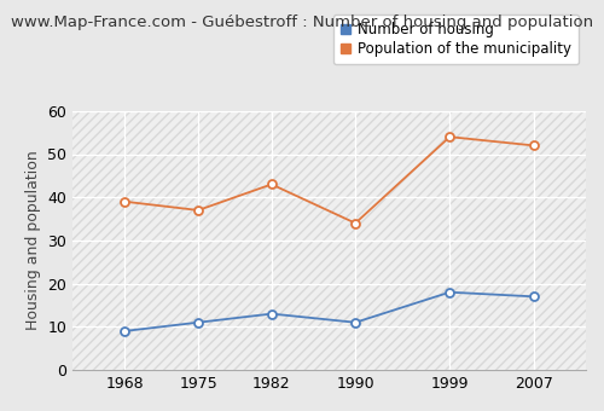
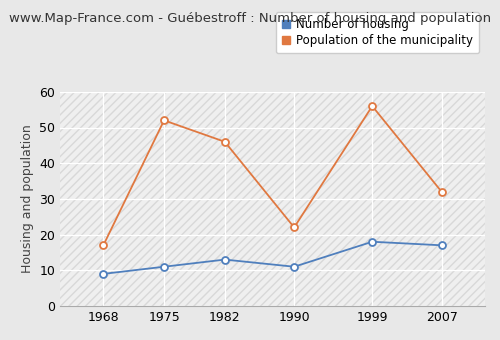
Population of the municipality/1968: 39 -> 17
Population of the municipality/1975: 37 -> 52
Population of the municipality/1982: 43 -> 46
Population of the municipality/1990: 34 -> 22
Population of the municipality/1999: 54 -> 56
Population of the municipality/2007: 52 -> 32
